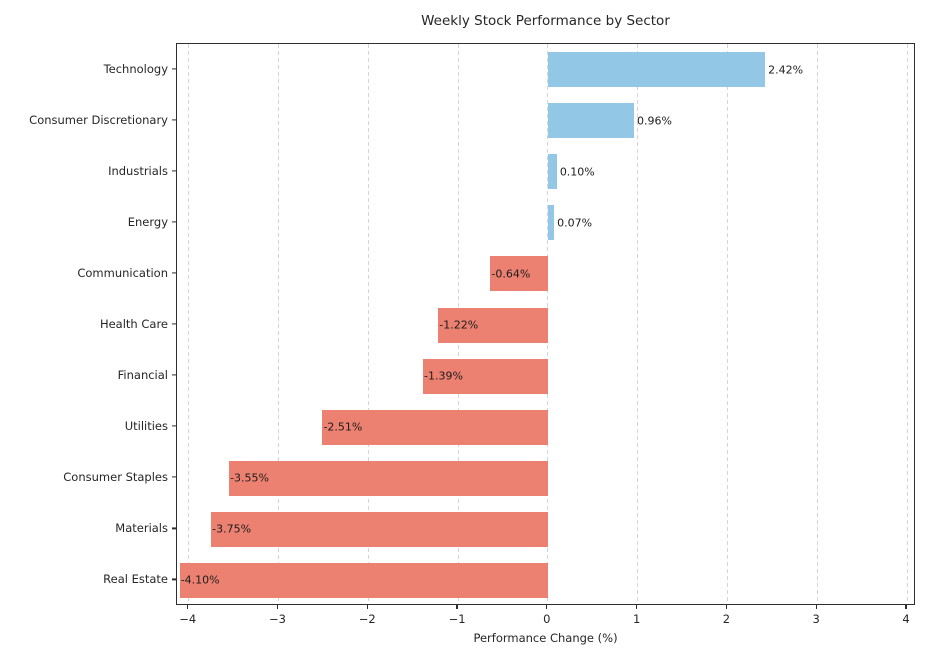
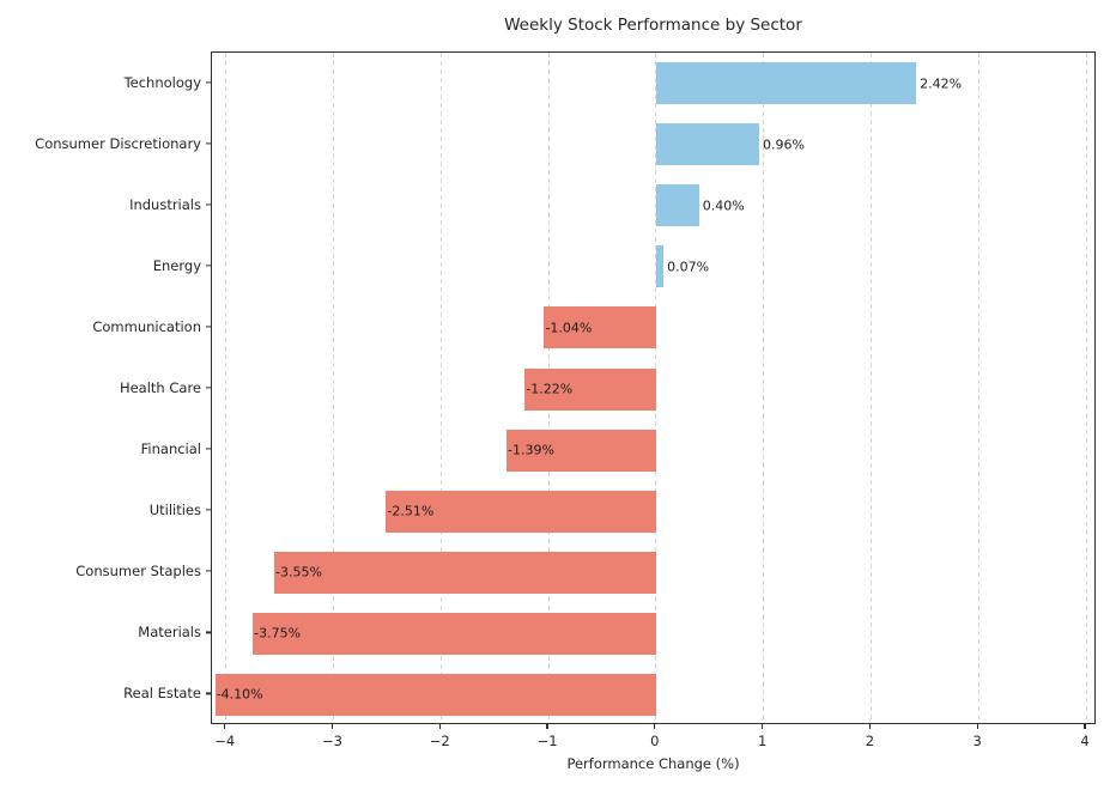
Industrials: 0.10% -> 0.40%
Communication: -0.64% -> -1.04%
